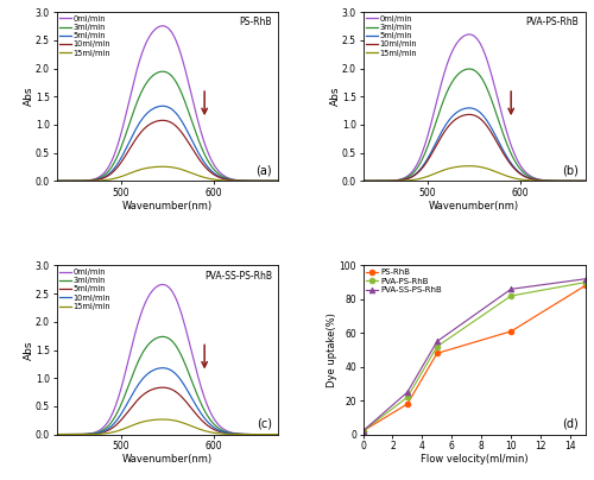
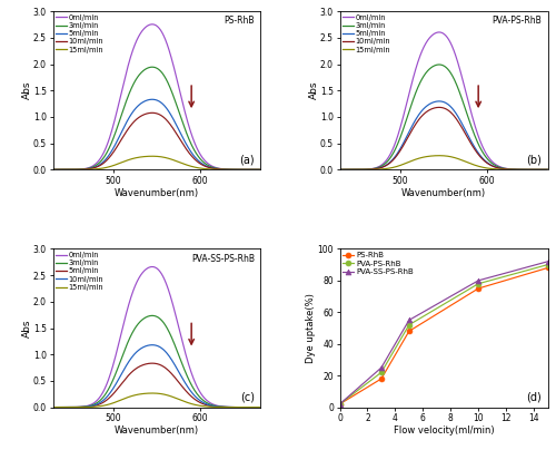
PS-RhB/10: 61 -> 75
PVA-PS-RhB/10: 82 -> 78
PVA-SS-PS-RhB/10: 86 -> 80
